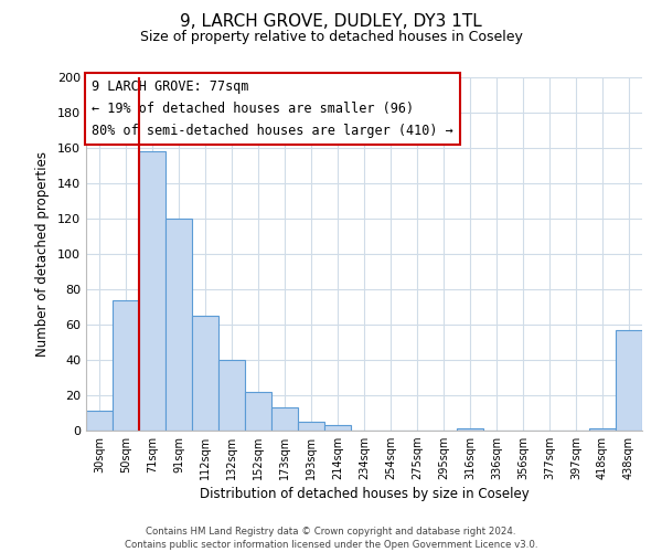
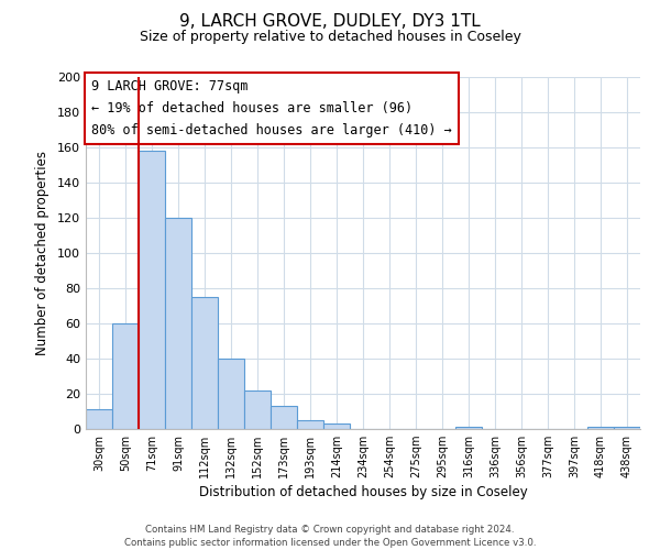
50sqm: 74 -> 60
112sqm: 65 -> 75
438sqm: 57 -> 1
